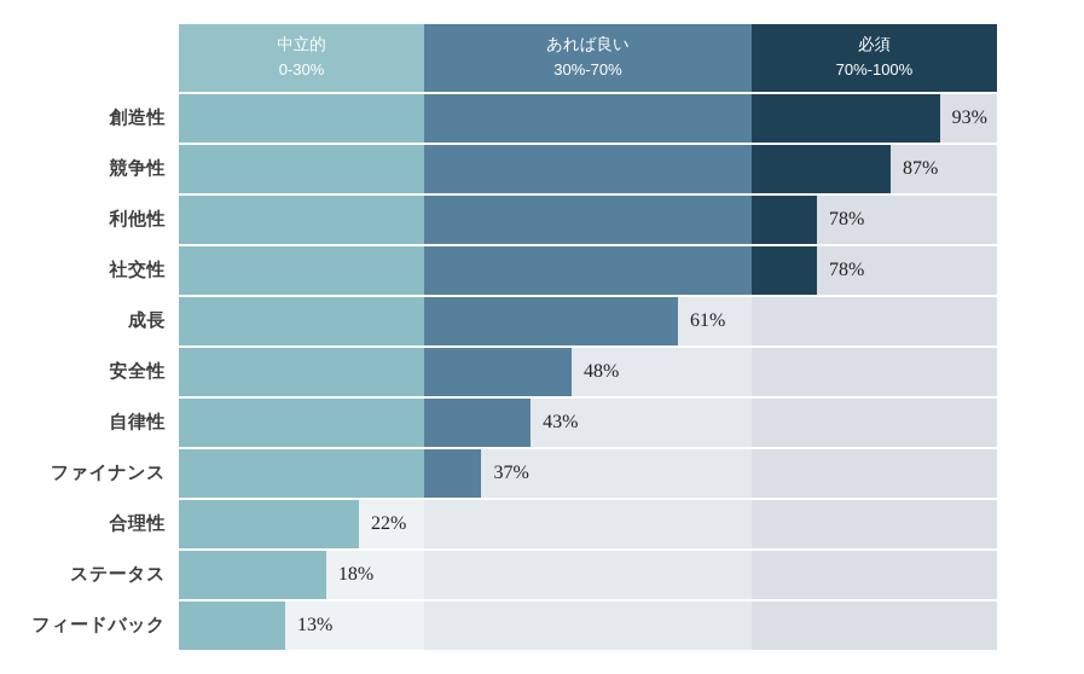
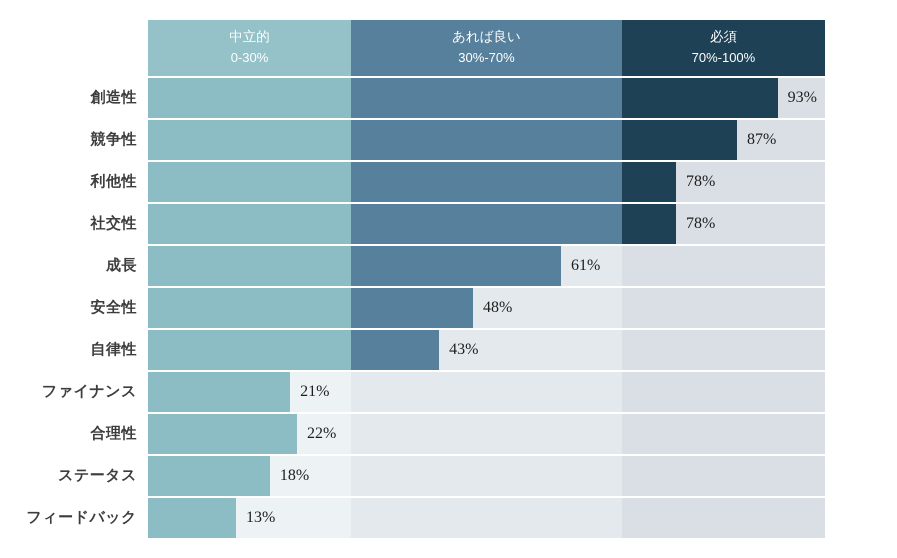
ファイナンス: 37% -> 21%
